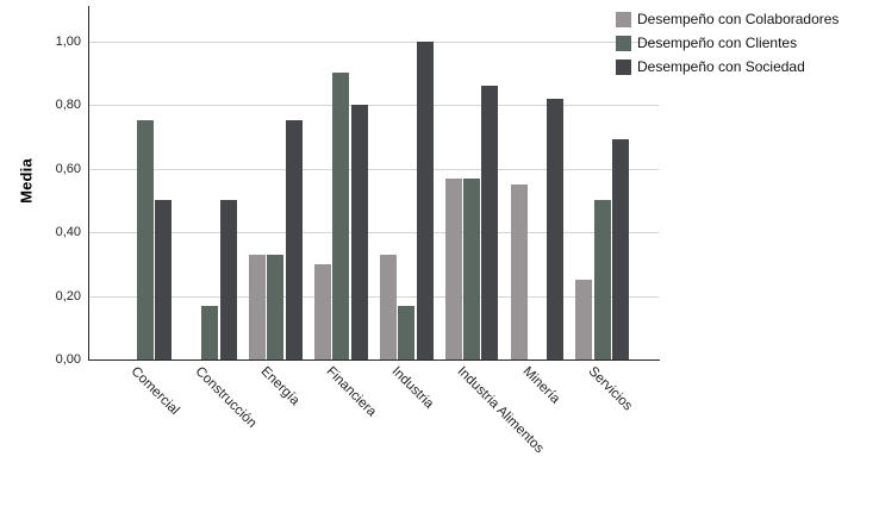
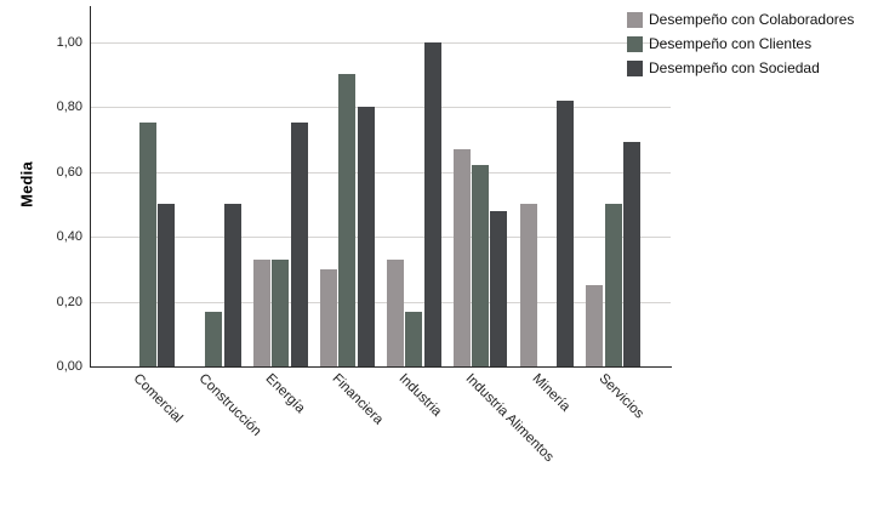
Desempeño con Colaboradores/Industria Alimentos: 0,57 -> 0,67
Desempeño con Clientes/Industria Alimentos: 0,57 -> 0,62
Desempeño con Sociedad/Industria Alimentos: 0,86 -> 0,48
Desempeño con Colaboradores/Minería: 0,55 -> 0,50
